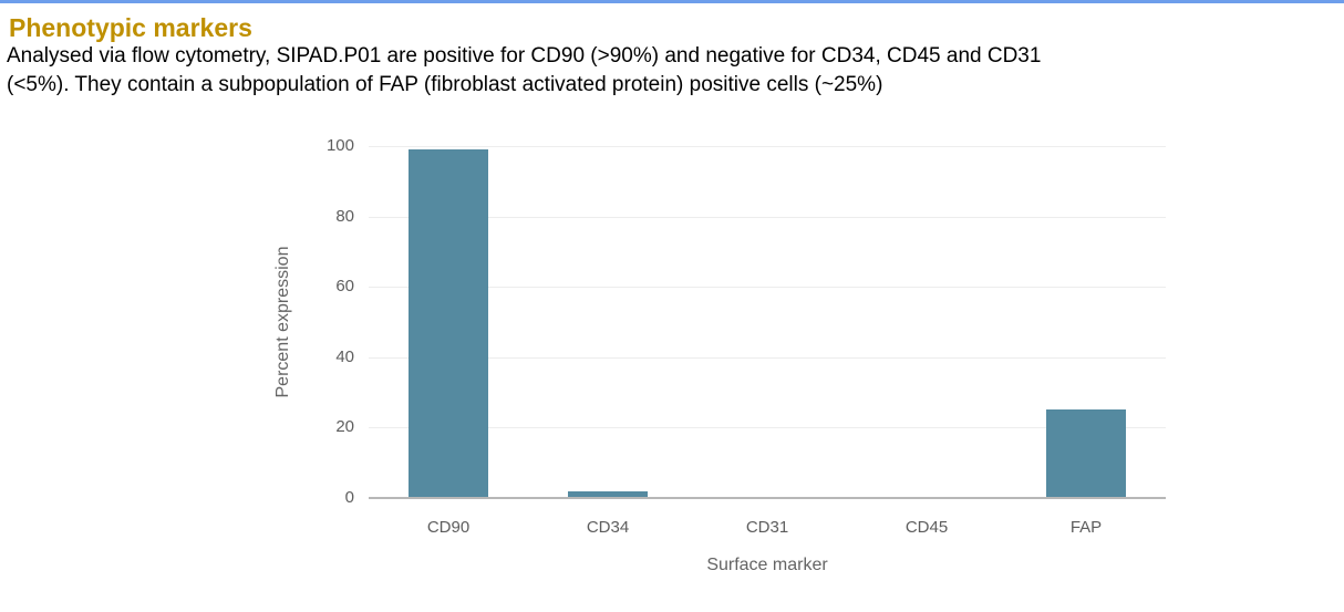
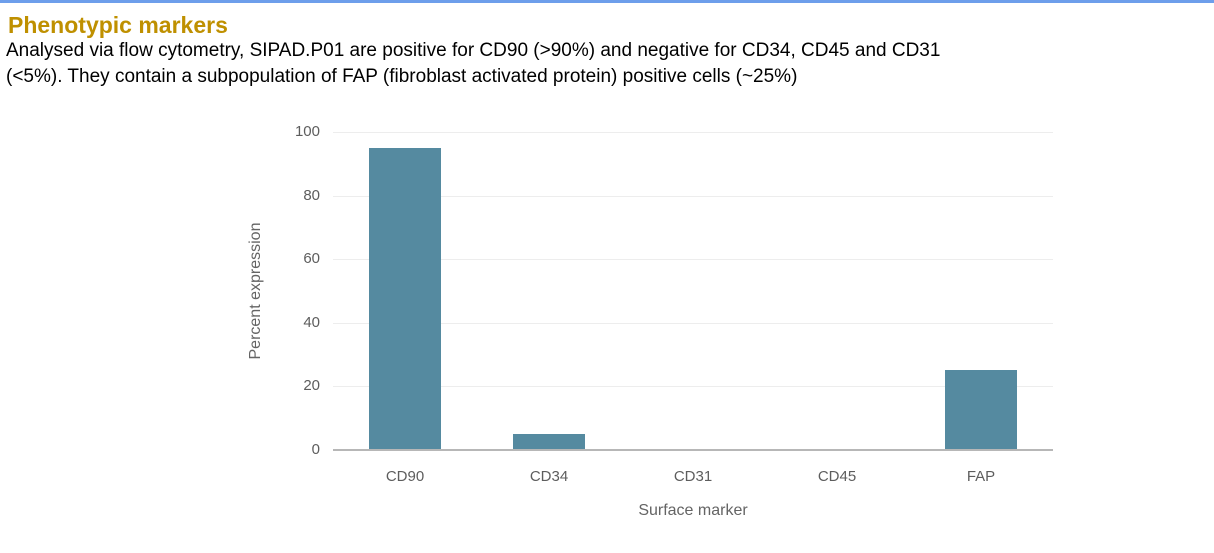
CD90: 99 -> 95
CD34: 2 -> 5
